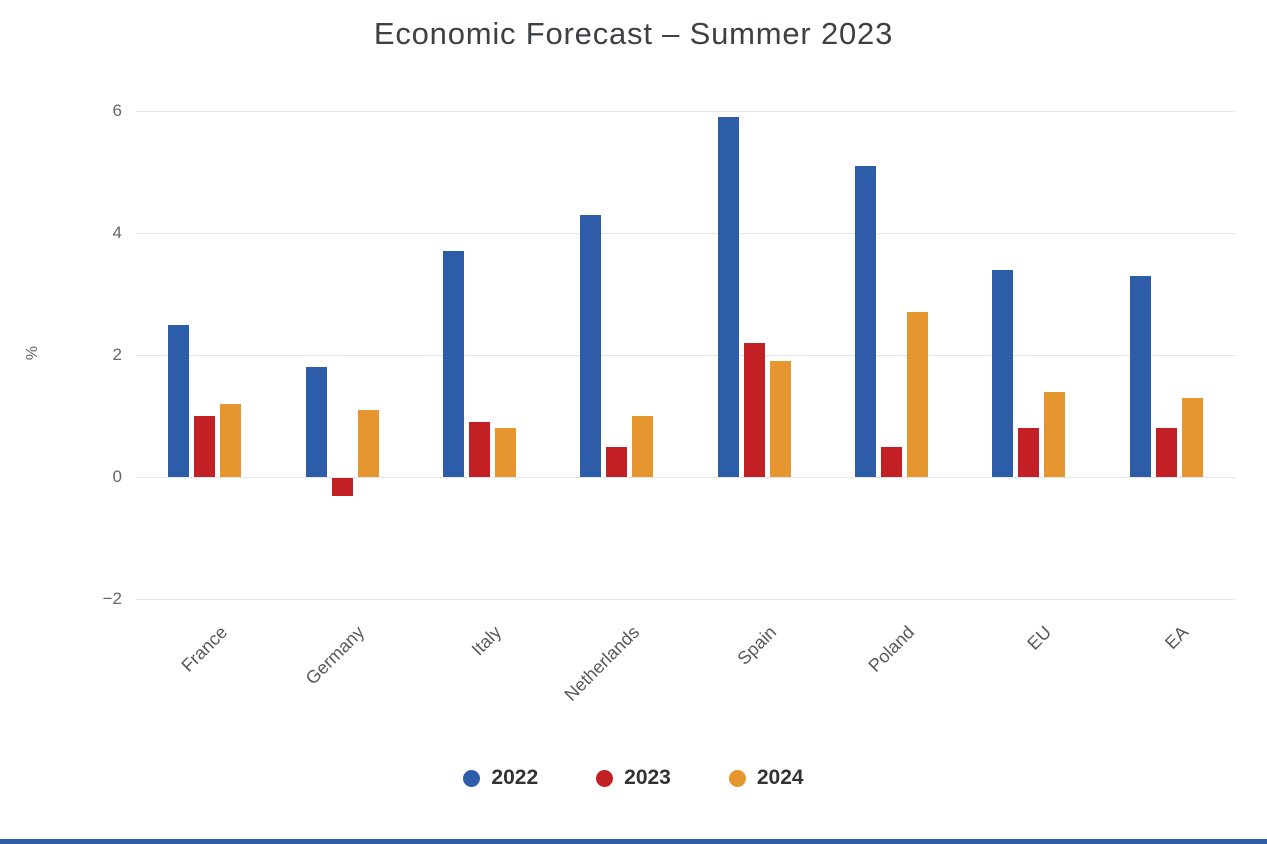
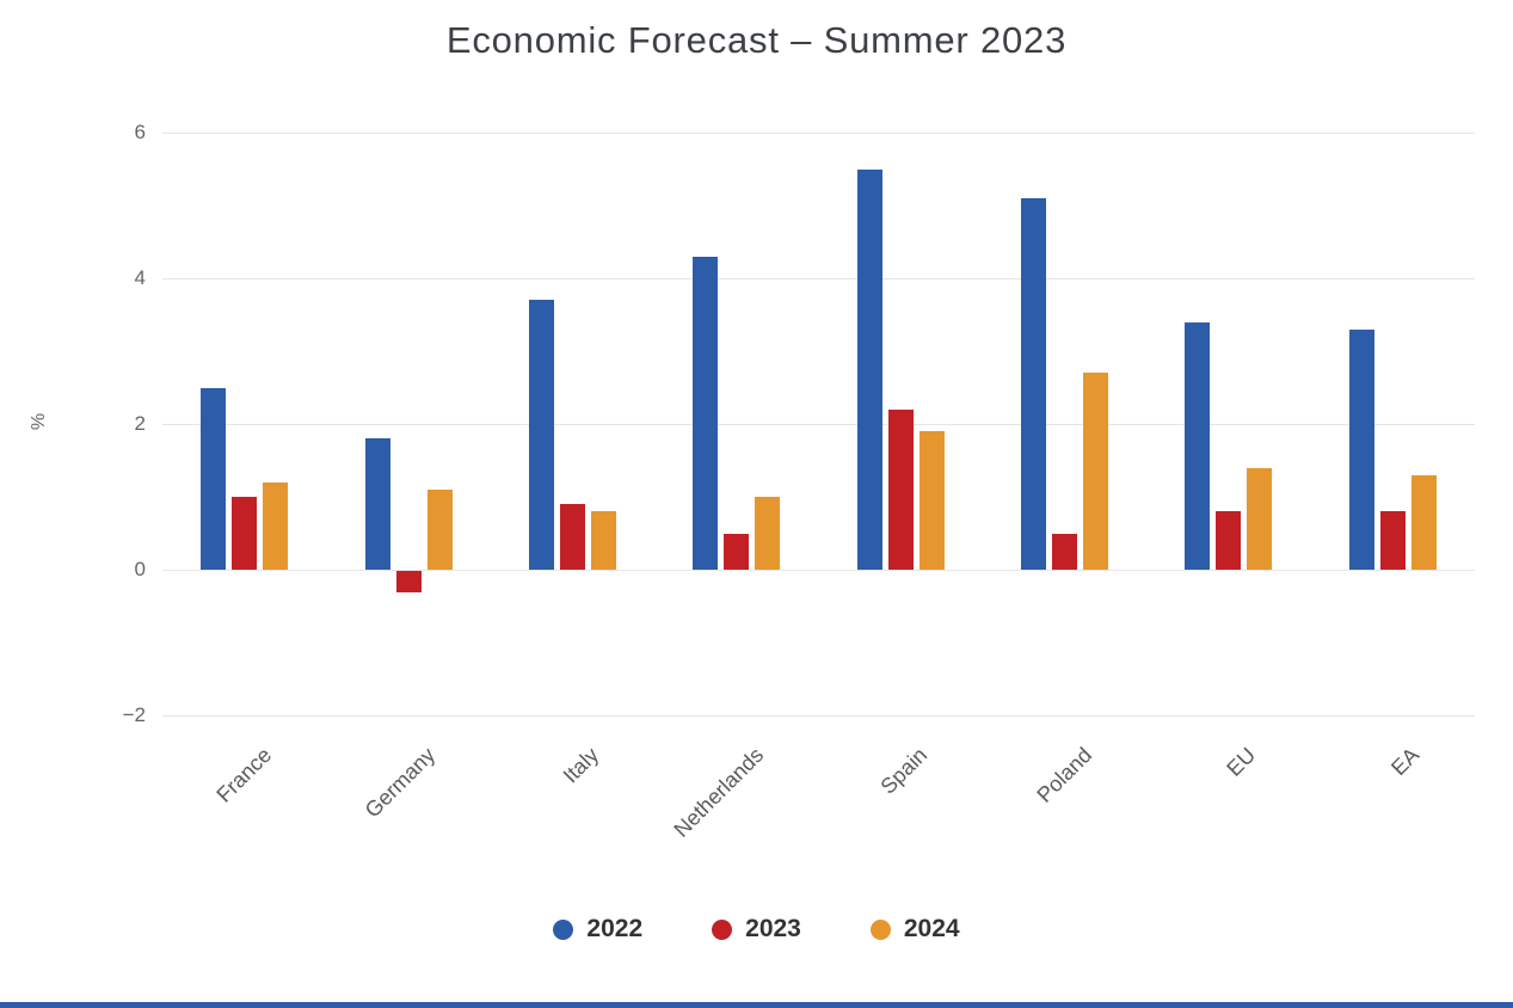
2022/Spain: 5.9 -> 5.5
